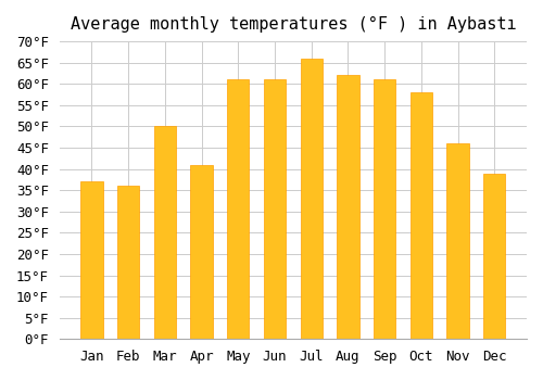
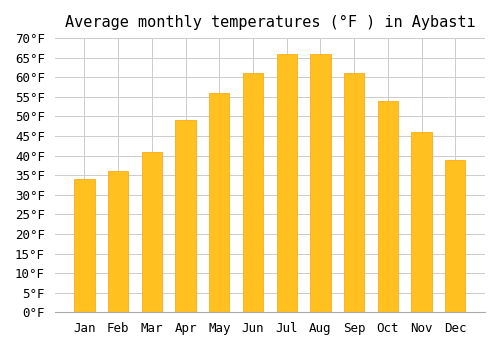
Jan: 37°F -> 34°F
Mar: 50°F -> 41°F
Apr: 41°F -> 49°F
May: 61°F -> 56°F
Aug: 62°F -> 66°F
Oct: 58°F -> 54°F
